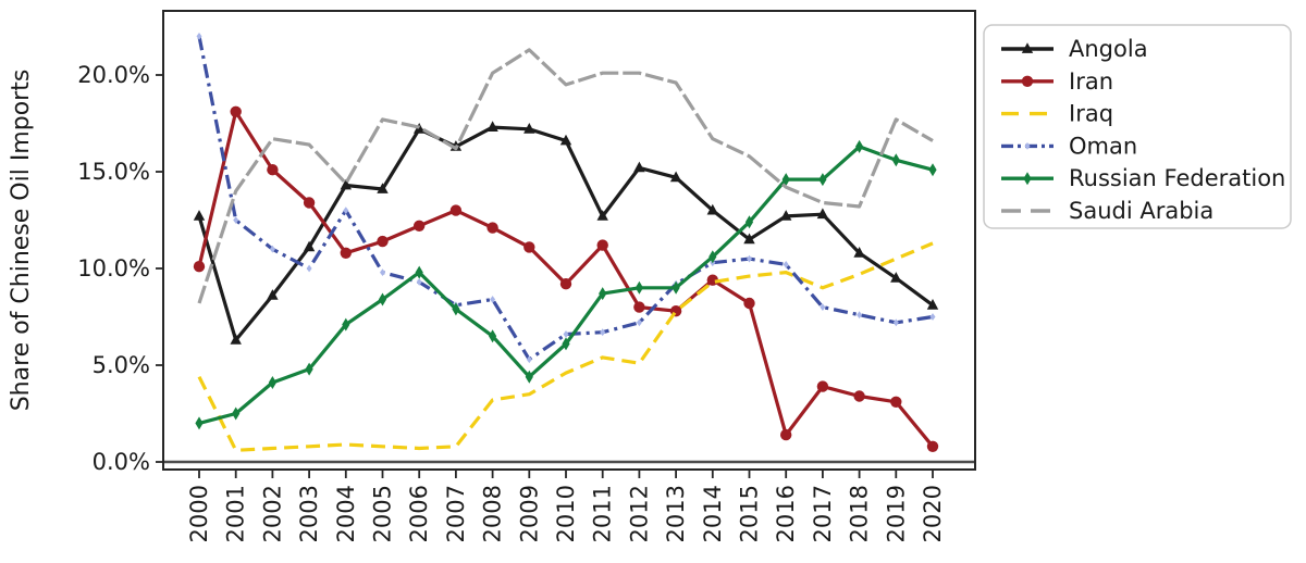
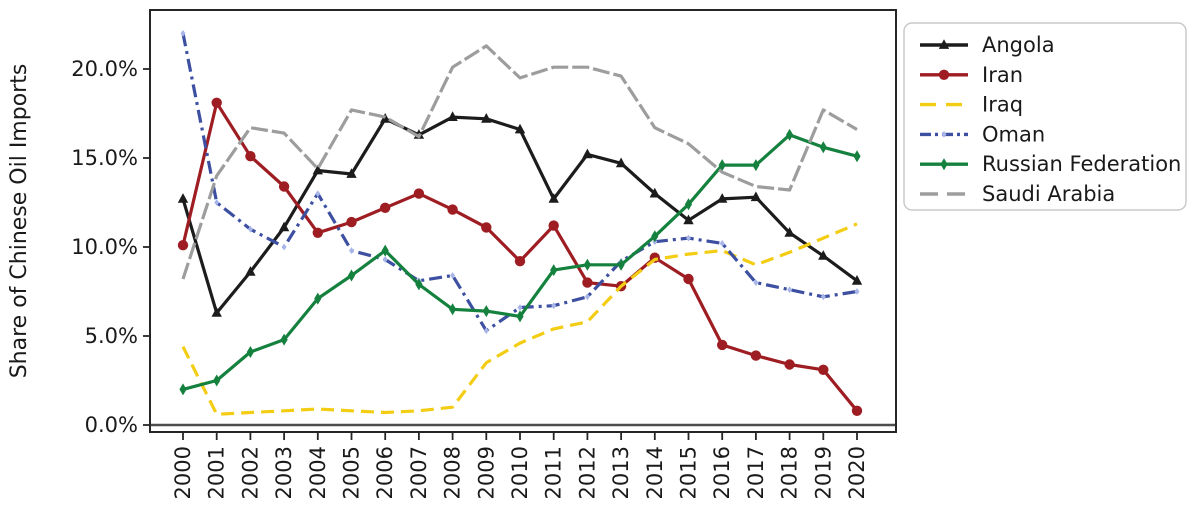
Iraq/2008: 3.2% -> 1.0%
Russian Federation/2009: 4.4% -> 6.4%
Iraq/2012: 5.1% -> 5.8%
Iran/2016: 1.4% -> 4.5%
